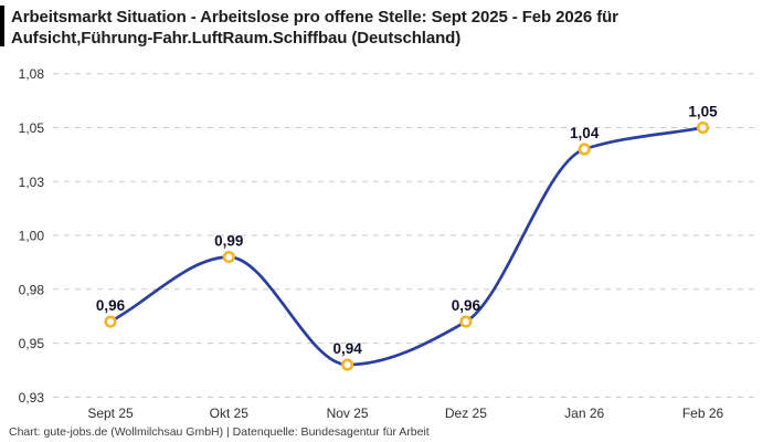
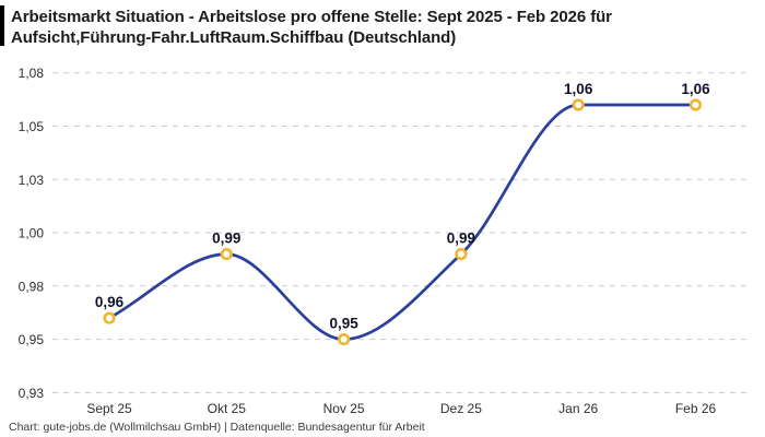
Nov 25: 0,94 -> 0,95
Dez 25: 0,96 -> 0,99
Jan 26: 1,04 -> 1,06
Feb 26: 1,05 -> 1,06
